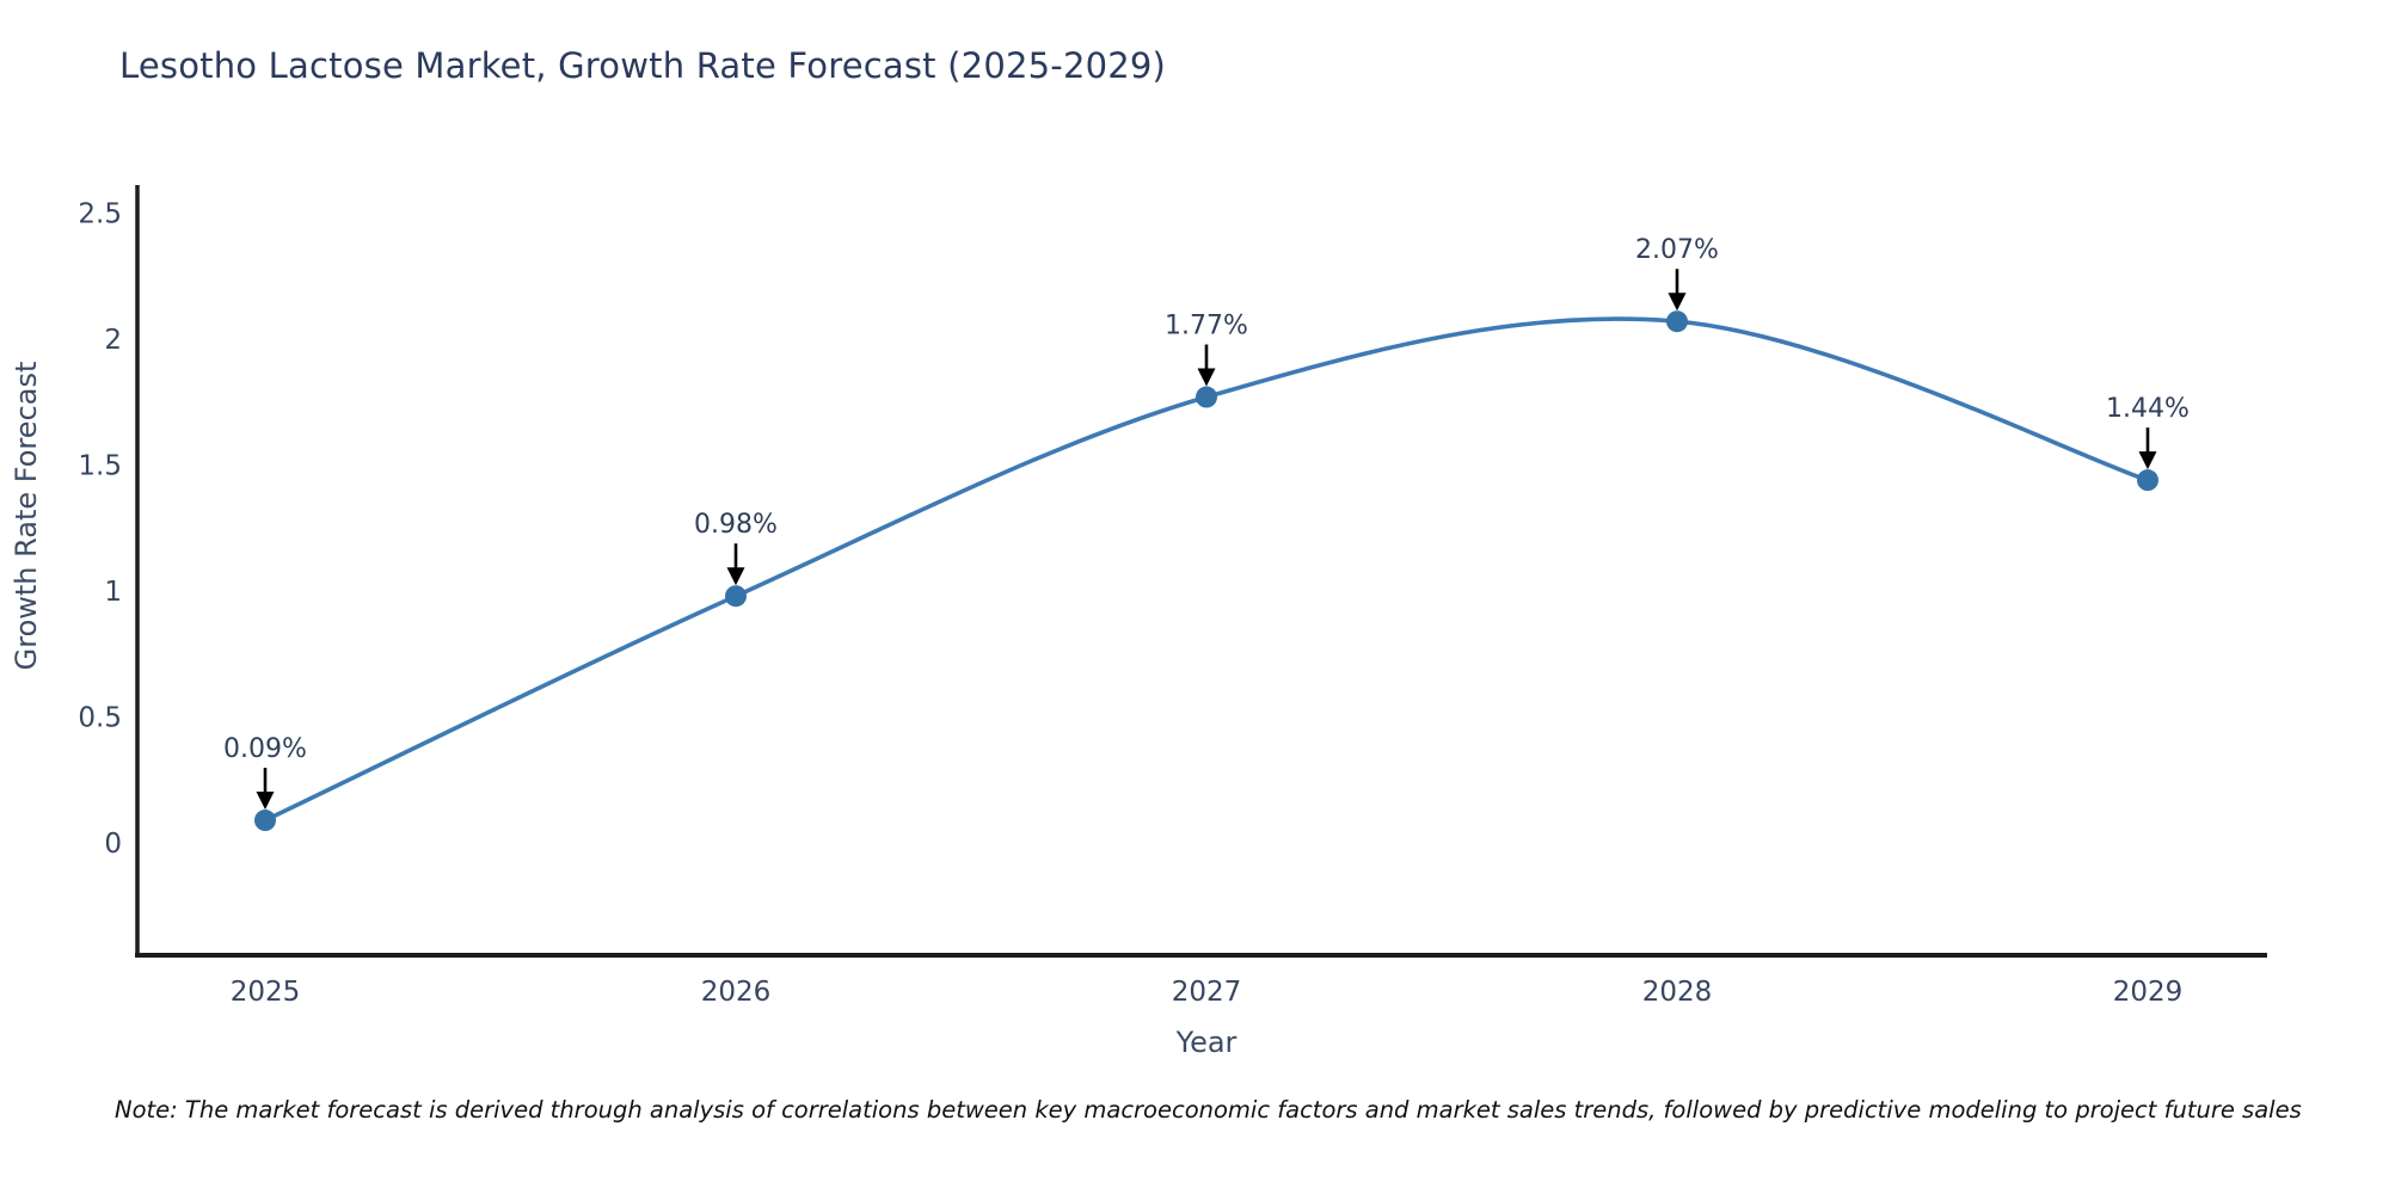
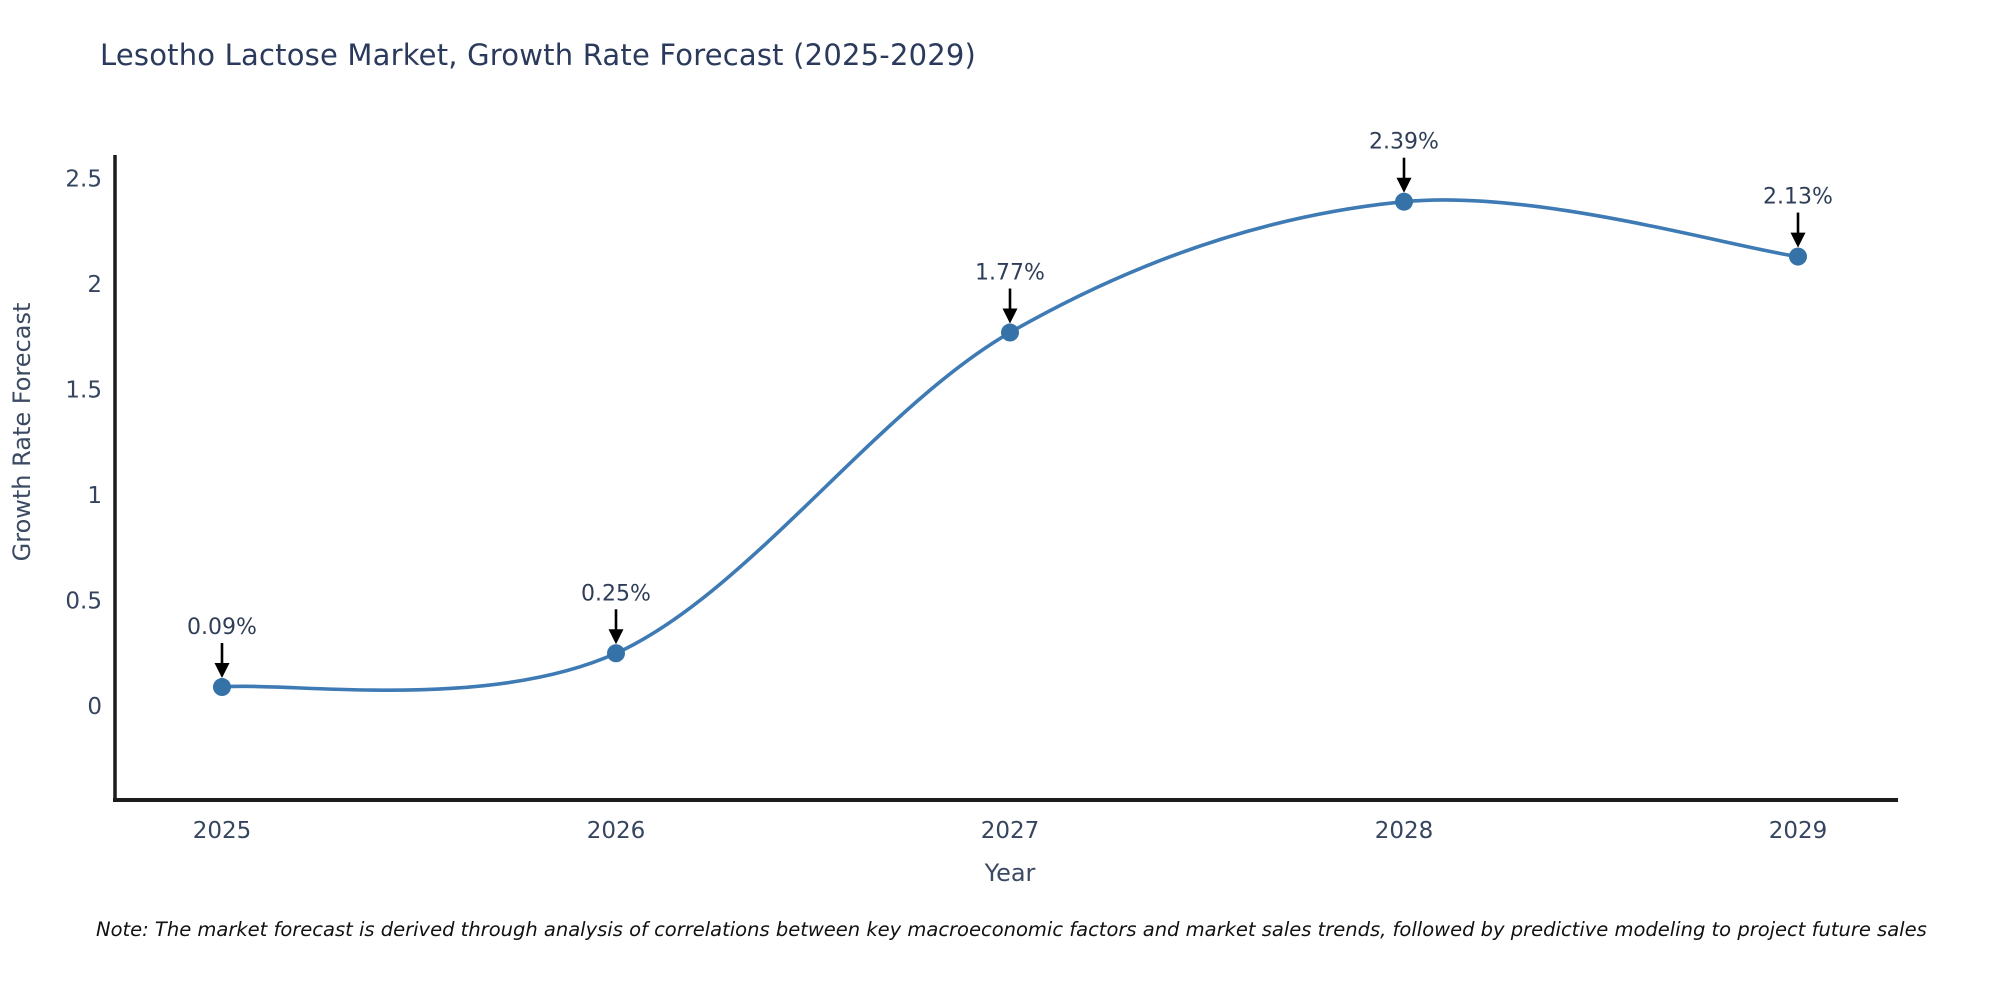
2026: 0.98% -> 0.25%
2028: 2.07% -> 2.39%
2029: 1.44% -> 2.13%
